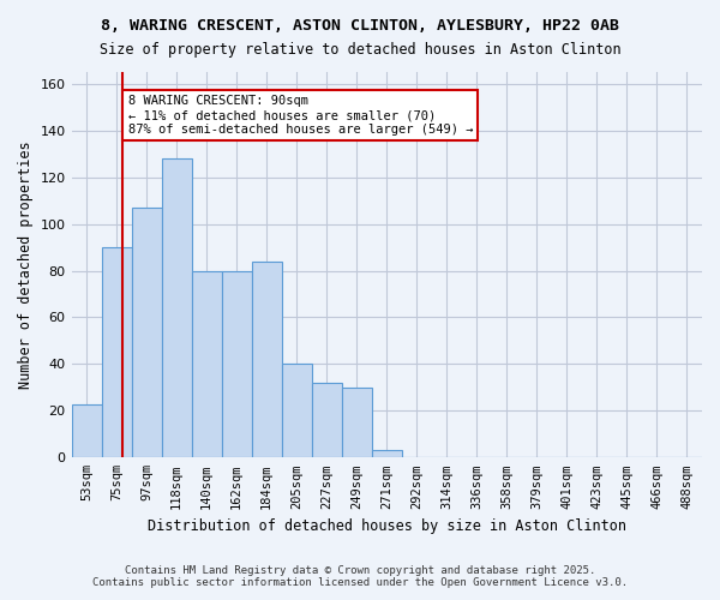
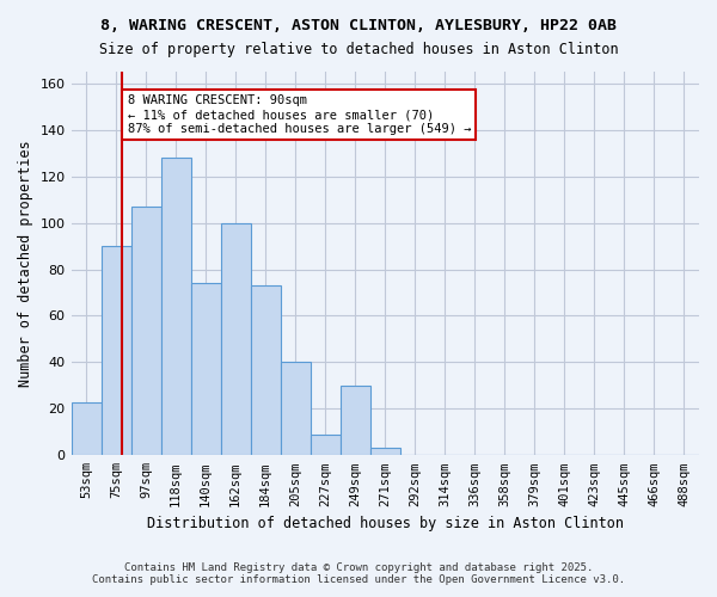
140sqm: 80 -> 74
162sqm: 80 -> 100
184sqm: 84 -> 73
227sqm: 32 -> 9
